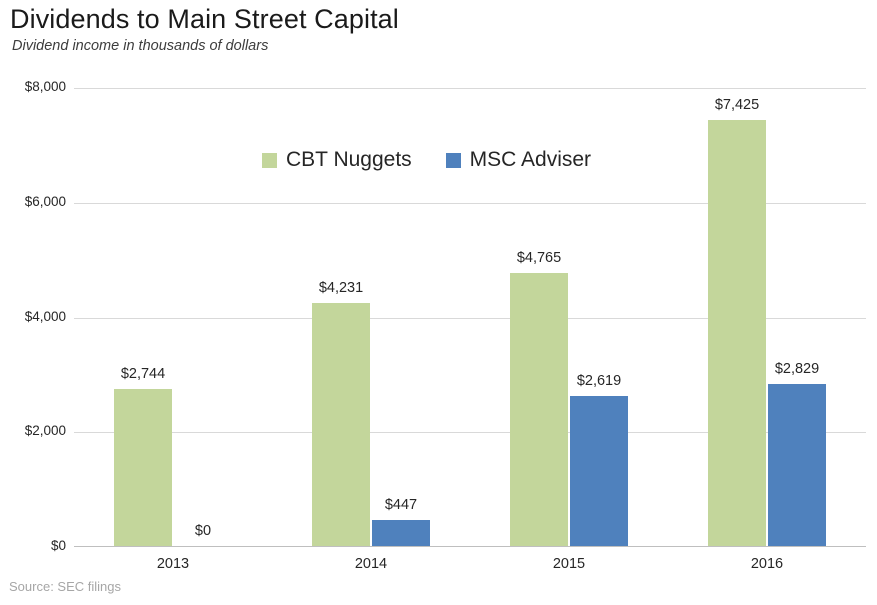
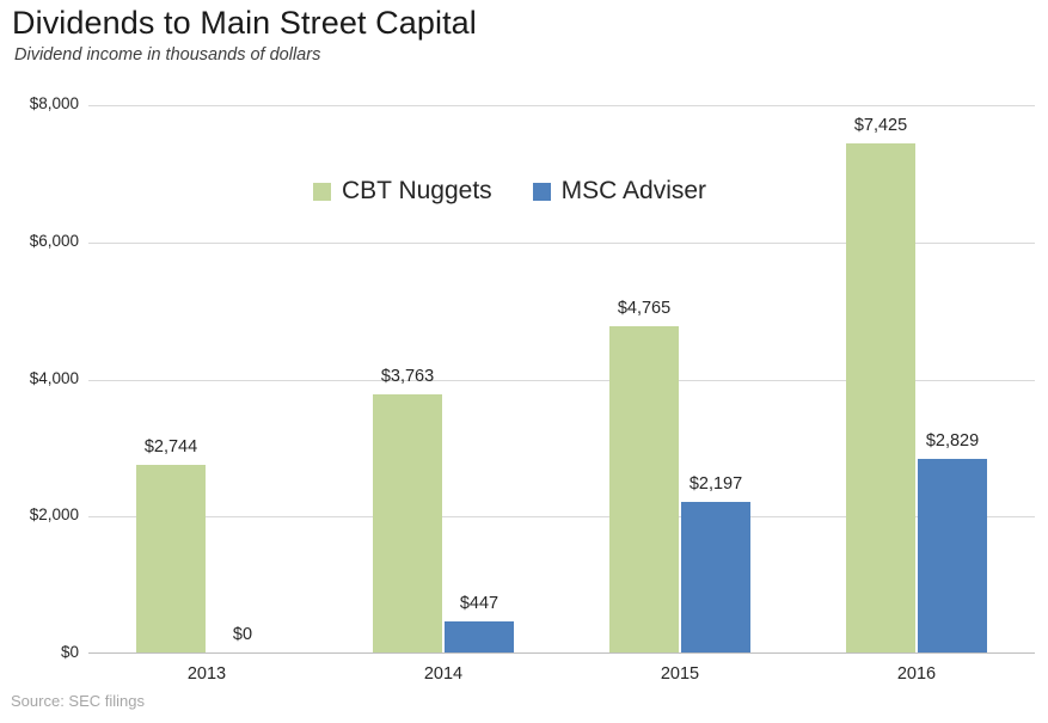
CBT Nuggets/2014: $4,231 -> $3,763
MSC Adviser/2015: $2,619 -> $2,197
